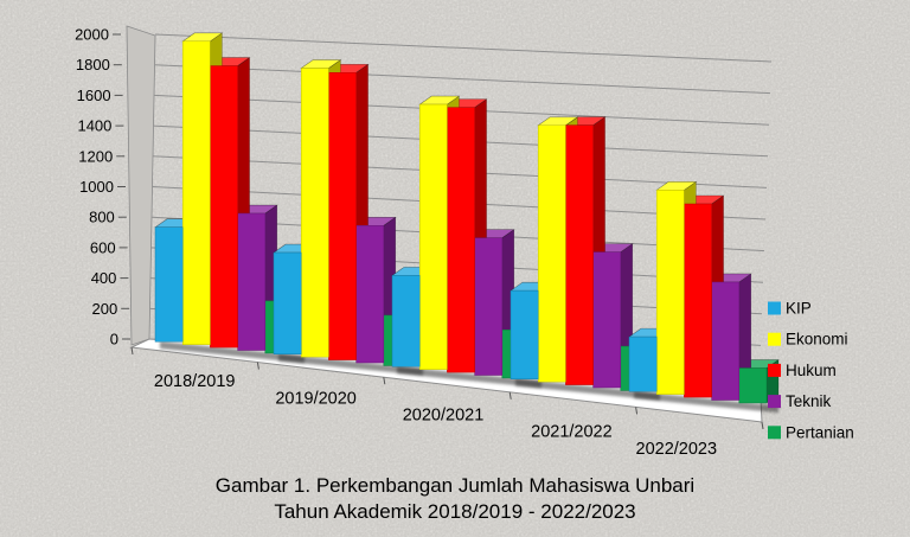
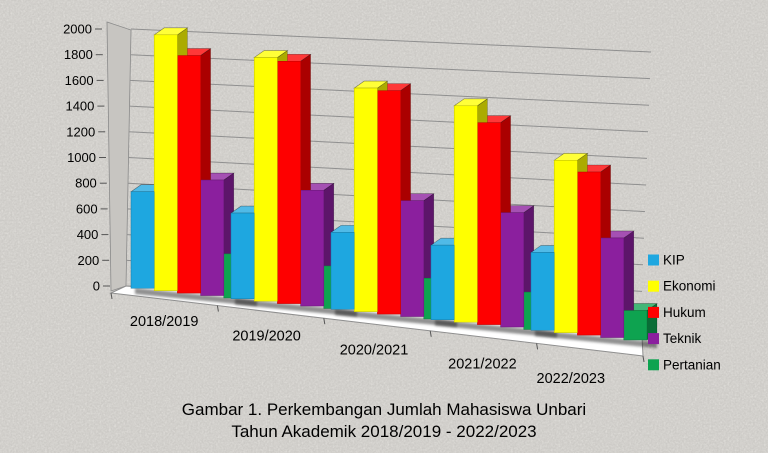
Hukum/2021/2022: 1540 -> 1420
KIP/2022/2023: 320 -> 540
